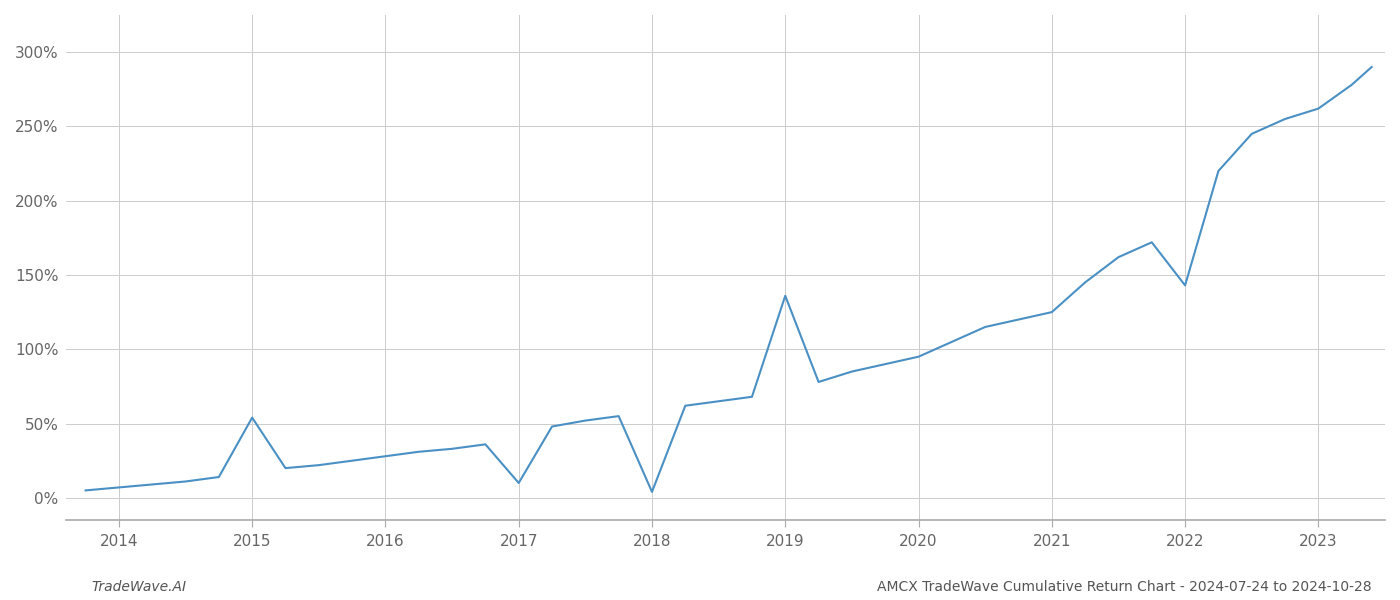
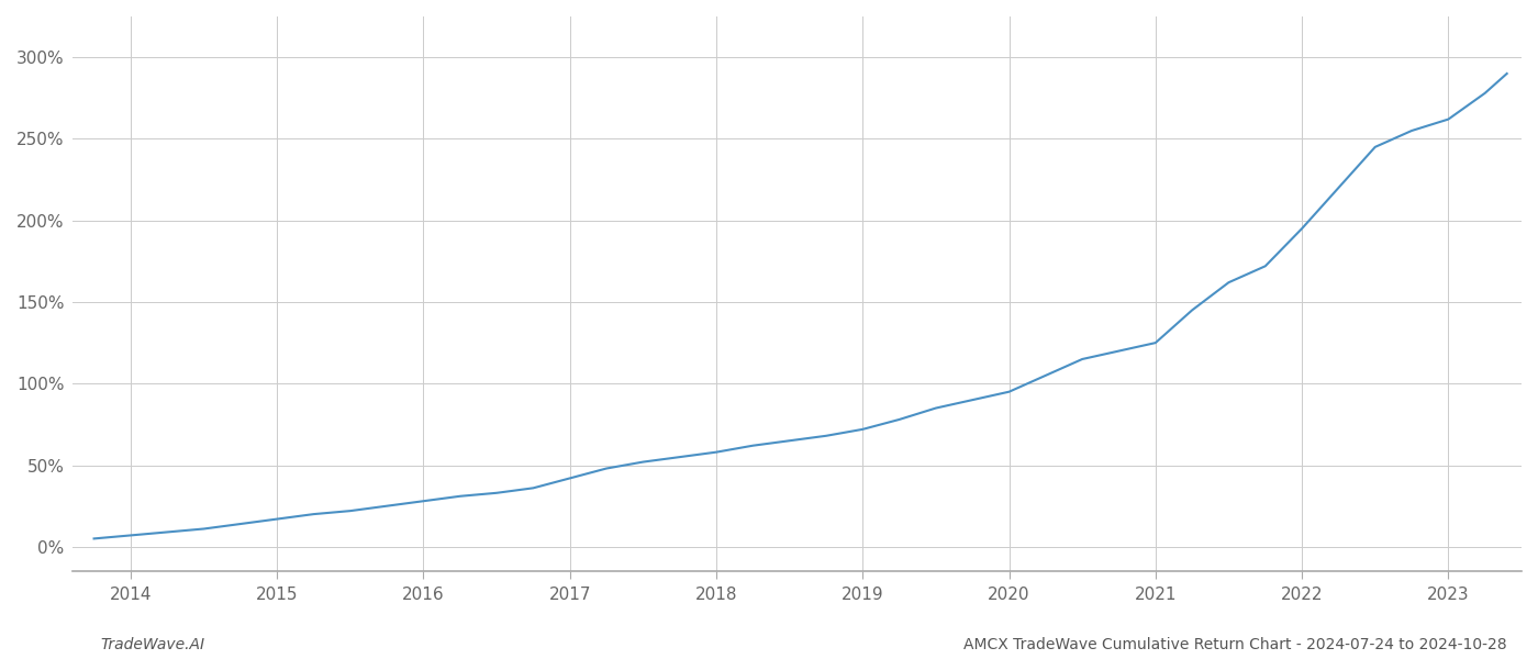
2015: 54% -> 17%
2017: 10% -> 42%
2018: 4% -> 58%
2019: 136% -> 72%
2022: 143% -> 195%
